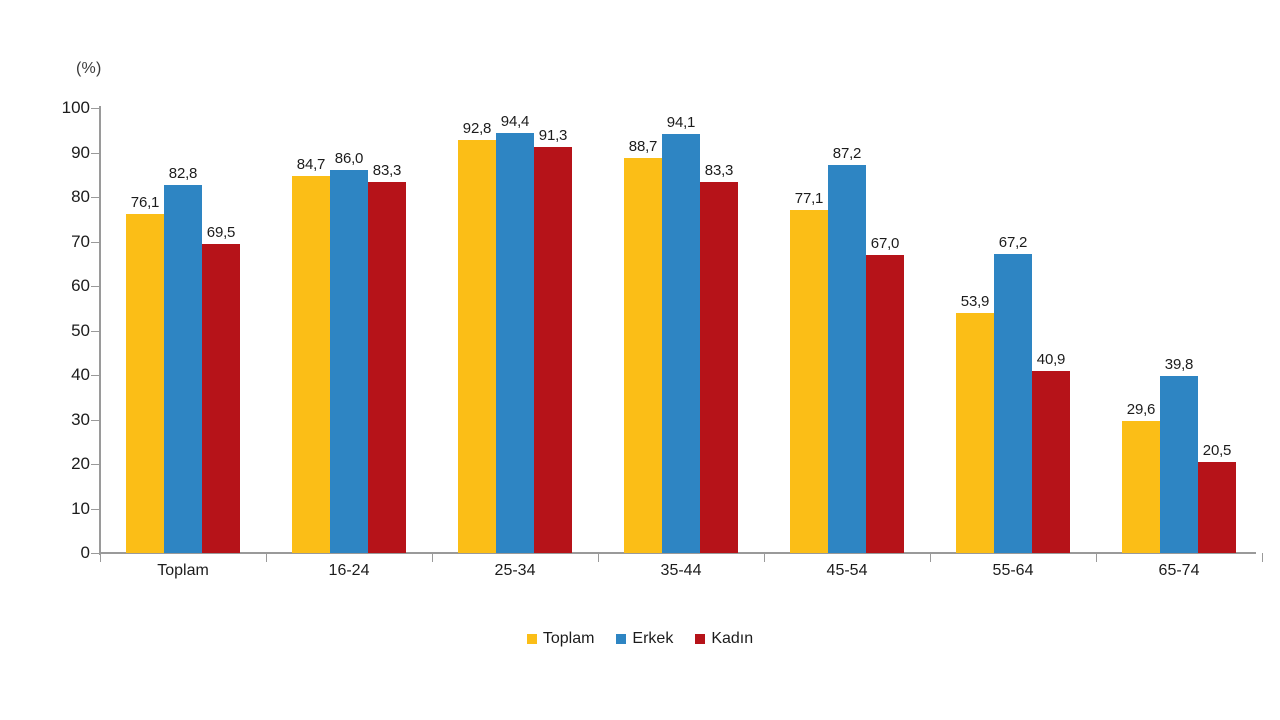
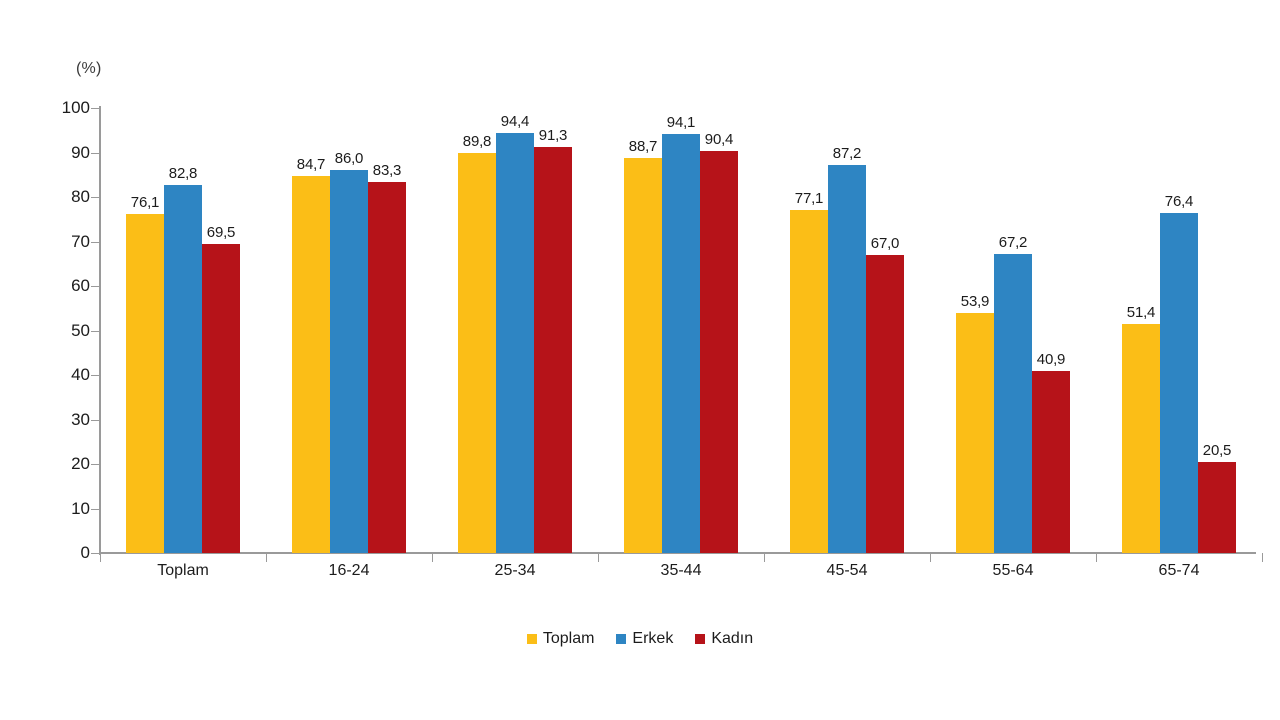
Toplam/25-34: 92,8 -> 89,8
Kadın/35-44: 83,3 -> 90,4
Toplam/65-74: 29,6 -> 51,4
Erkek/65-74: 39,8 -> 76,4
